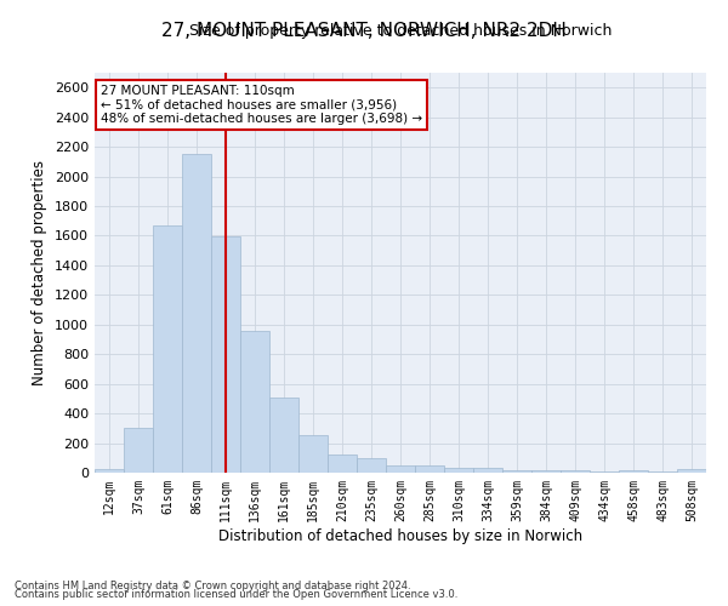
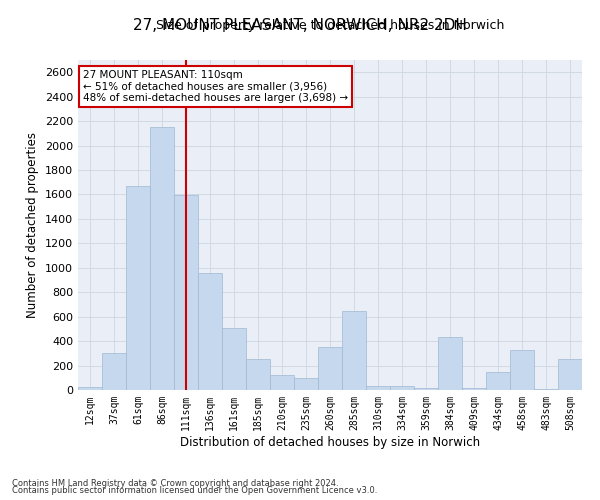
260sqm: 50 -> 350
285sqm: 50 -> 650
384sqm: 20 -> 430
434sqm: 10 -> 150
458sqm: 20 -> 330
508sqm: 20 -> 250
